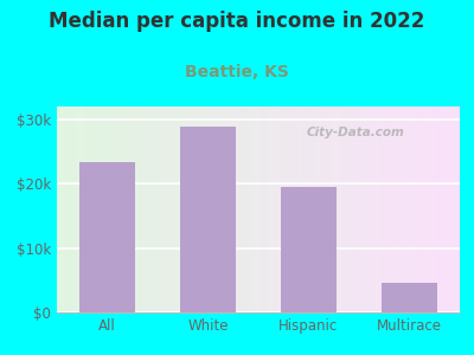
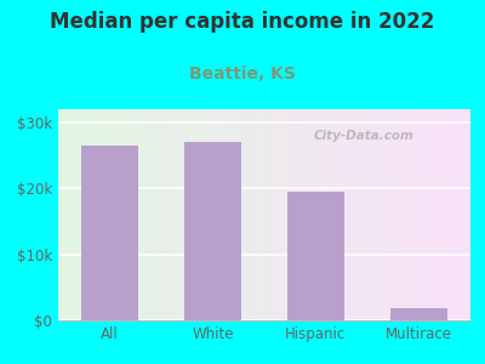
All: $23.4k -> $26.5k
White: $28.8k -> $27.0k
Multirace: $4.6k -> $1.8k
